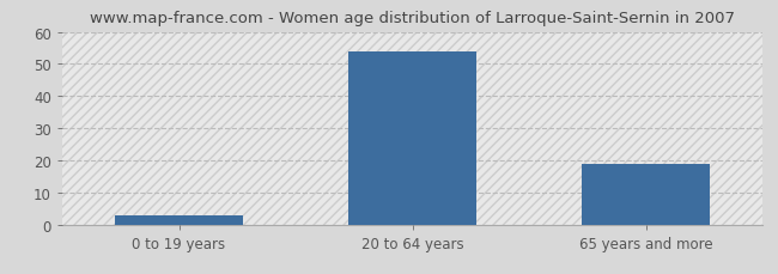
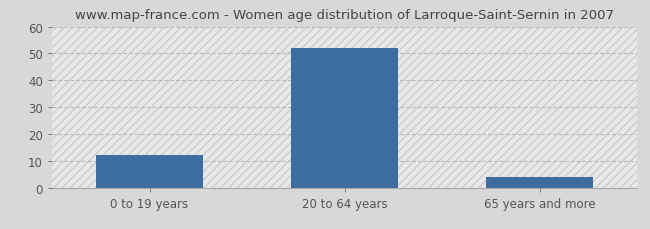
0 to 19 years: 3 -> 12
20 to 64 years: 54 -> 52
65 years and more: 19 -> 4
